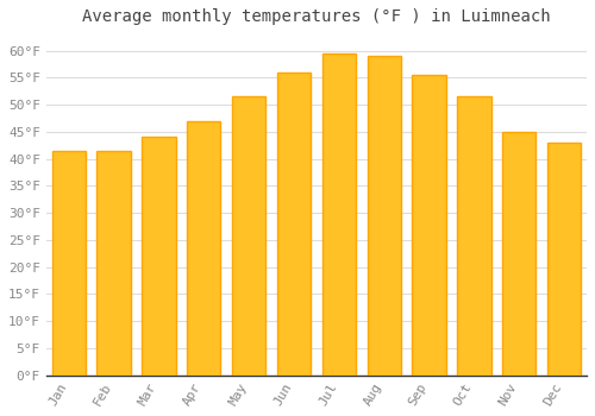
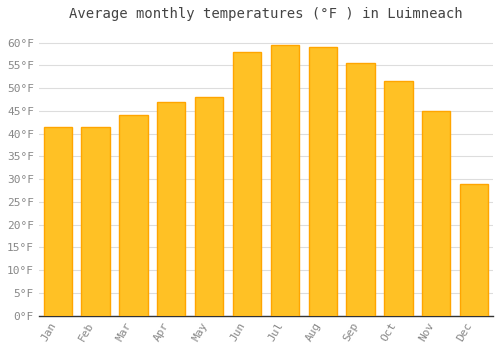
May: 51.5°F -> 48.0°F
Jun: 56.0°F -> 58.0°F
Dec: 43.0°F -> 29.0°F
